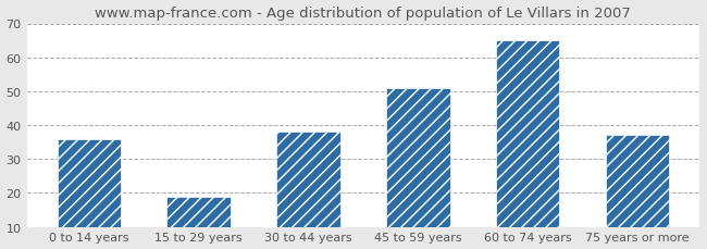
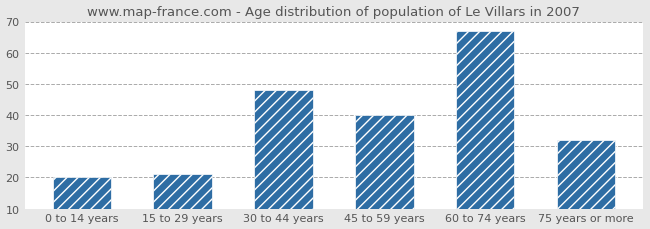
0 to 14 years: 36 -> 20
15 to 29 years: 19 -> 21
30 to 44 years: 38 -> 48
45 to 59 years: 51 -> 40
60 to 74 years: 65 -> 67
75 years or more: 37 -> 32
